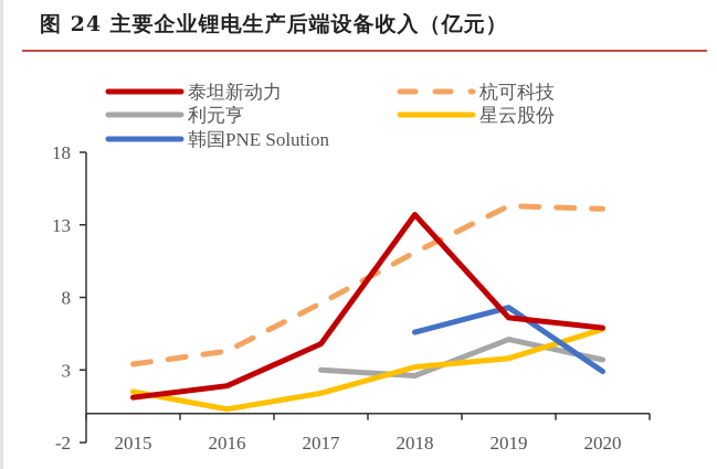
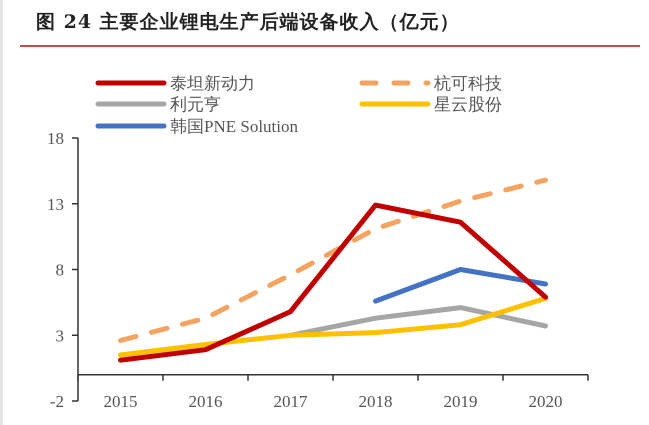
杭可科技/2015: 3.4 -> 2.6
星云股份/2016: 0.3 -> 2.3
星云股份/2017: 1.4 -> 3.0
泰坦新动力/2018: 13.7 -> 12.9
利元亨/2018: 2.6 -> 4.3
泰坦新动力/2019: 6.6 -> 11.6
杭可科技/2019: 14.3 -> 13.2
韩国PNE Solution/2019: 7.3 -> 8.0
杭可科技/2020: 14.1 -> 14.8
韩国PNE Solution/2020: 2.9 -> 6.9
